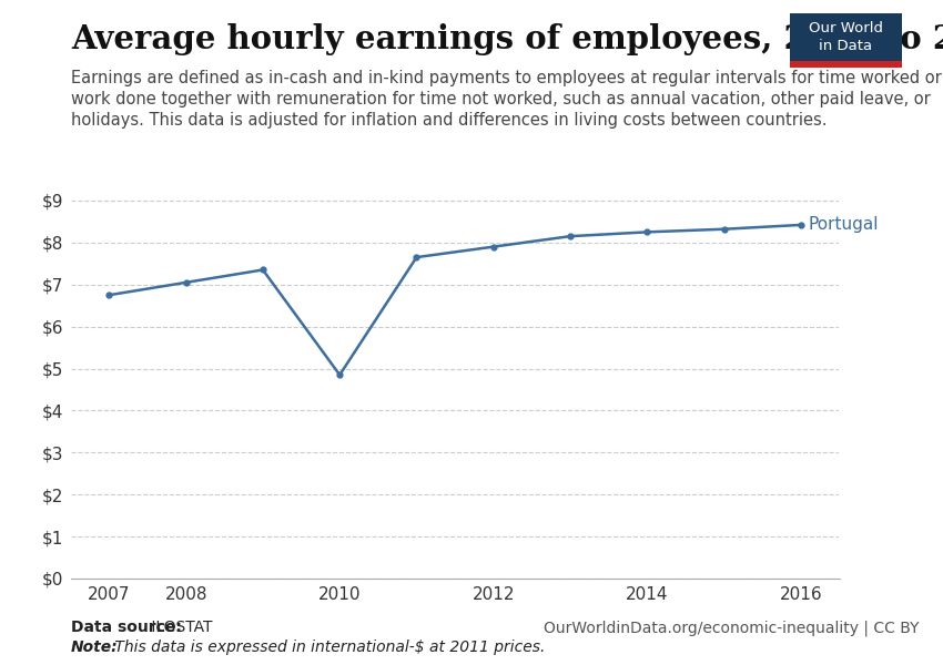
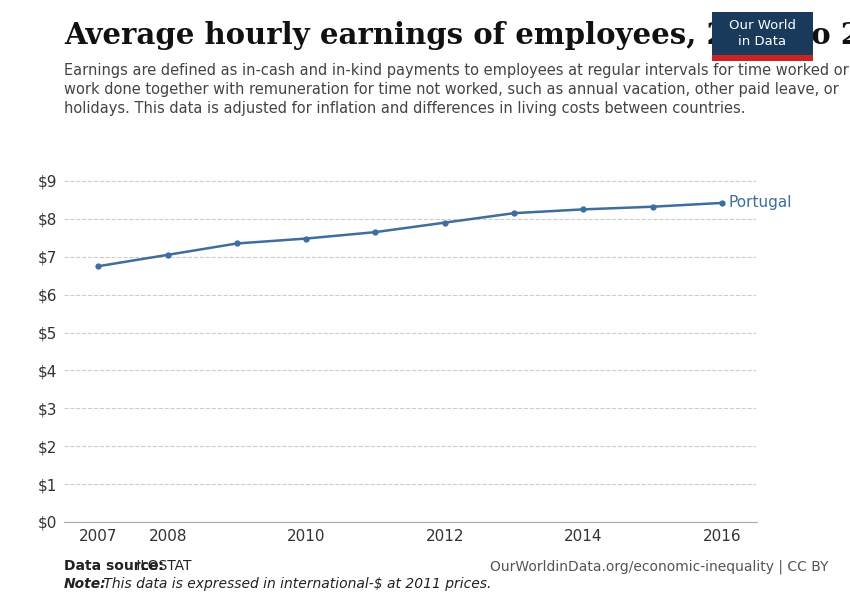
2010: $4.85 -> $7.48
